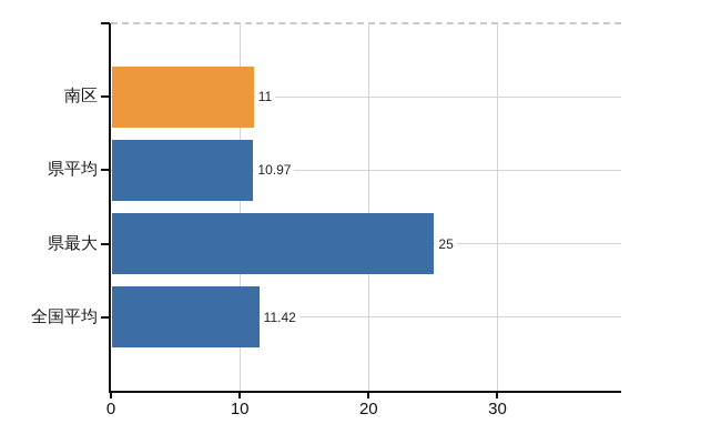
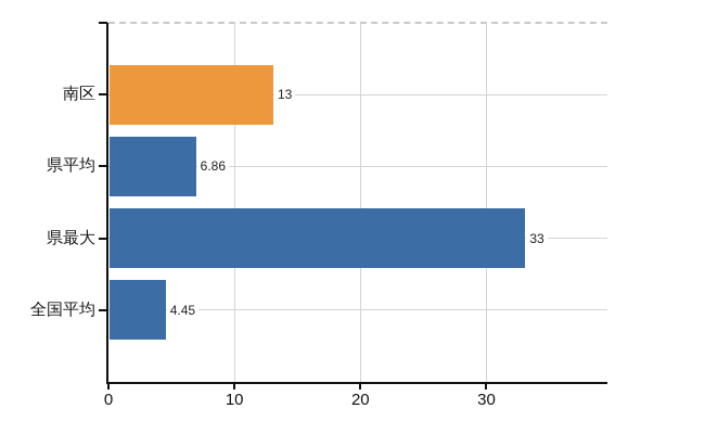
南区: 11 -> 13
県平均: 10.97 -> 6.86
県最大: 25 -> 33
全国平均: 11.42 -> 4.45
